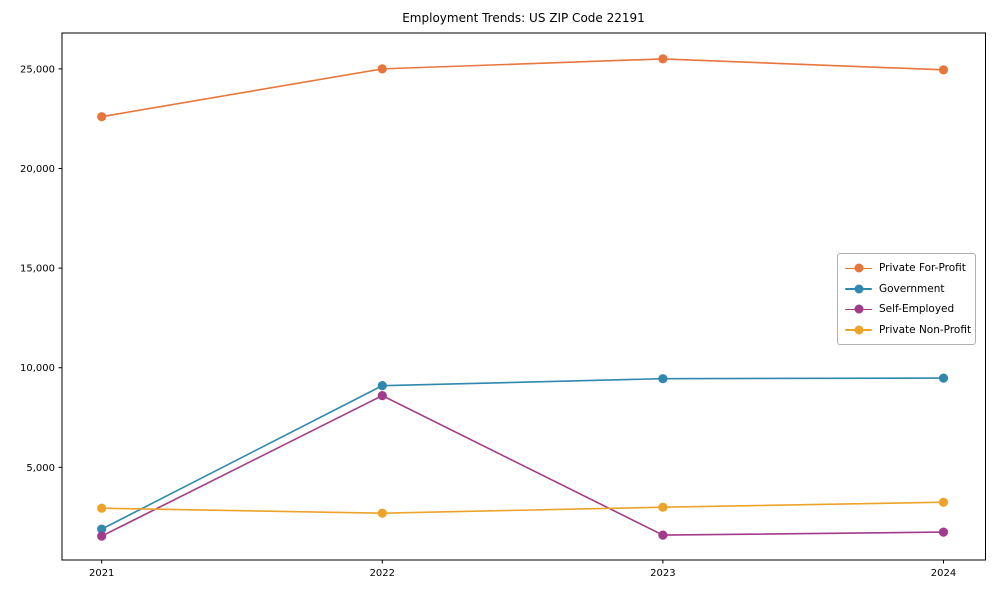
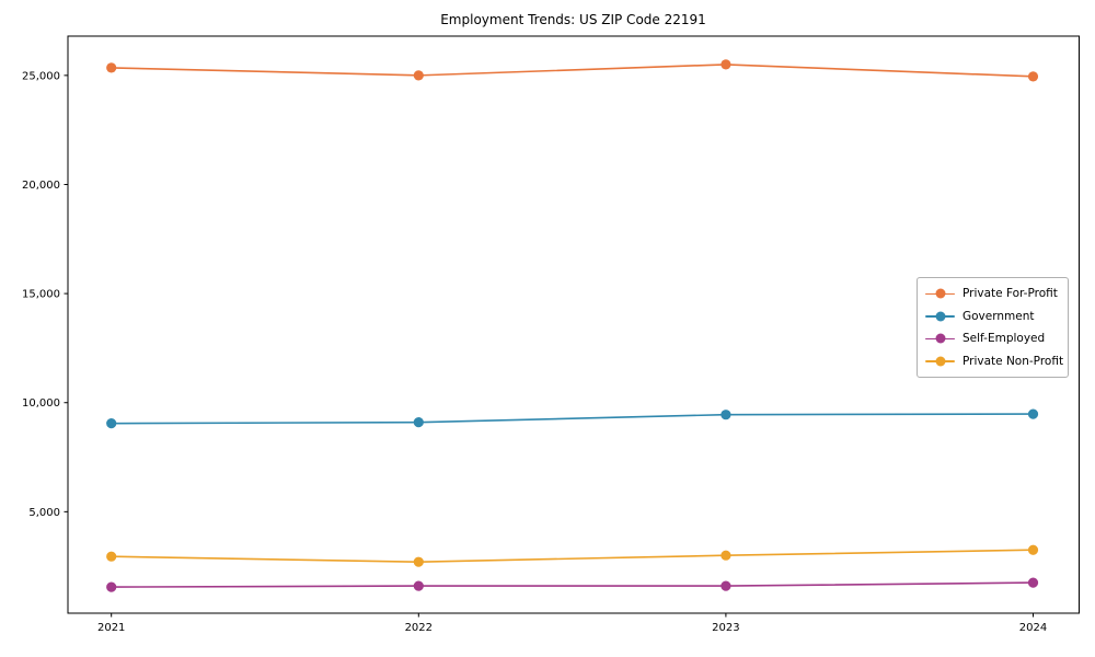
Private For-Profit/2021: 22600 -> 25400
Government/2021: 1900 -> 9000
Self-Employed/2022: 8600 -> 1600
